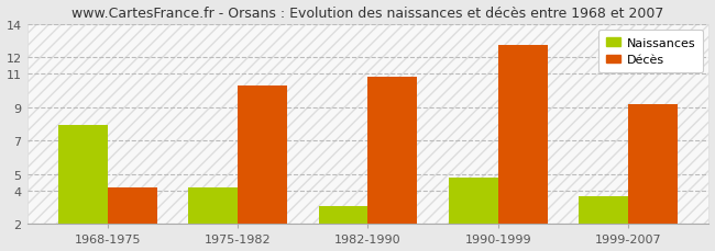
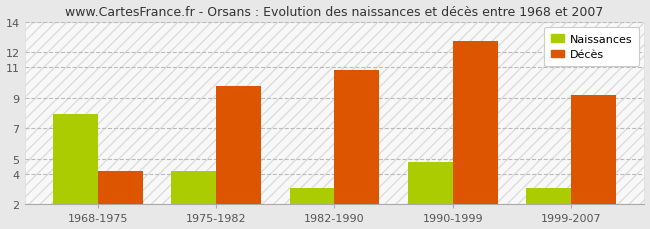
Décès/1975-1982: 10.3 -> 9.8
Naissances/1999-2007: 3.7 -> 3.1
